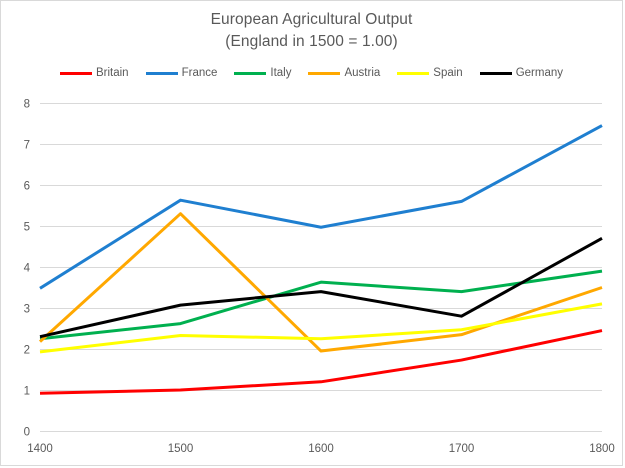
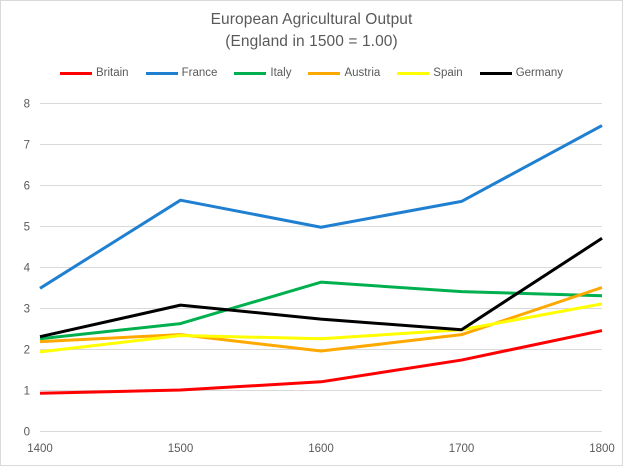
Austria/1500: 5.3 -> 2.4
Germany/1600: 3.4 -> 2.7
Germany/1700: 2.8 -> 2.5
Italy/1800: 3.9 -> 3.3
